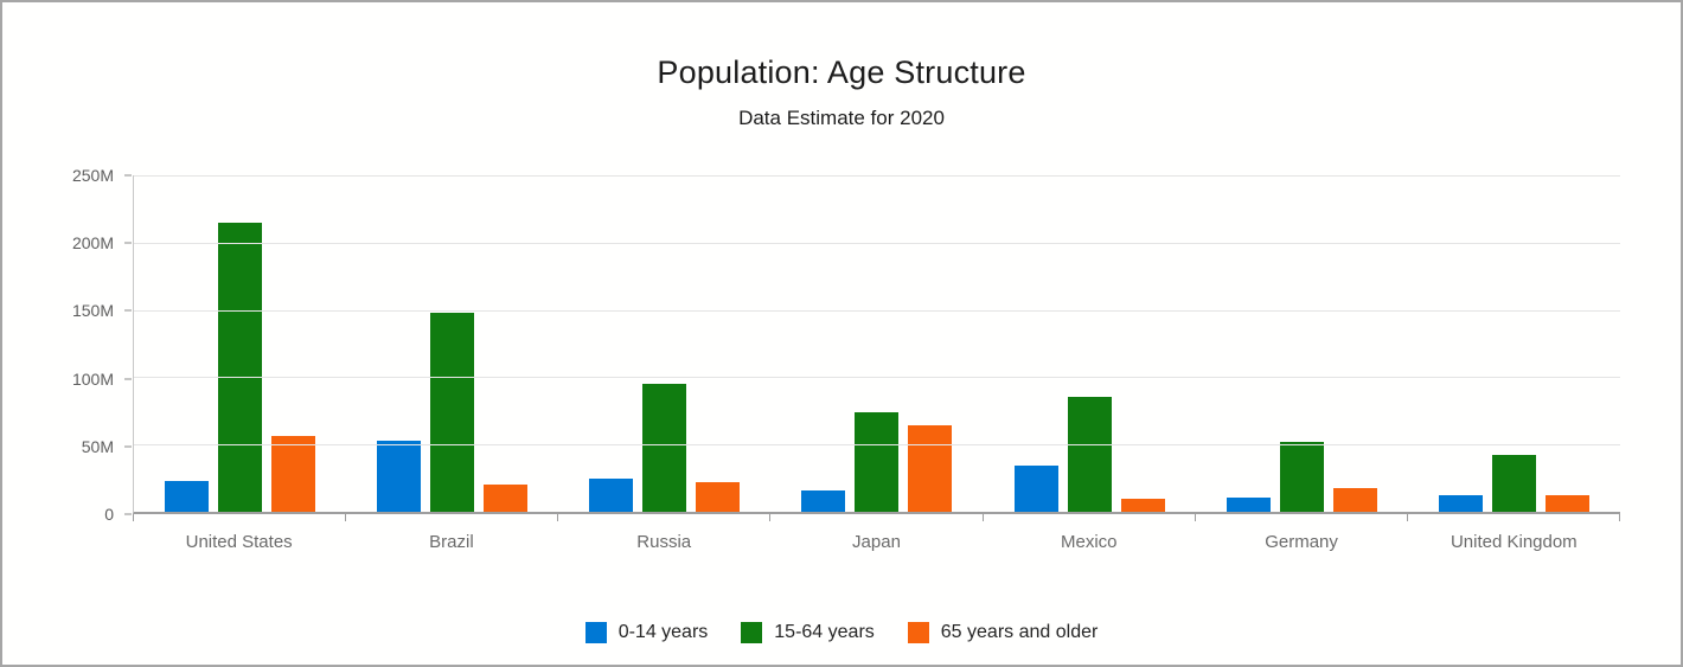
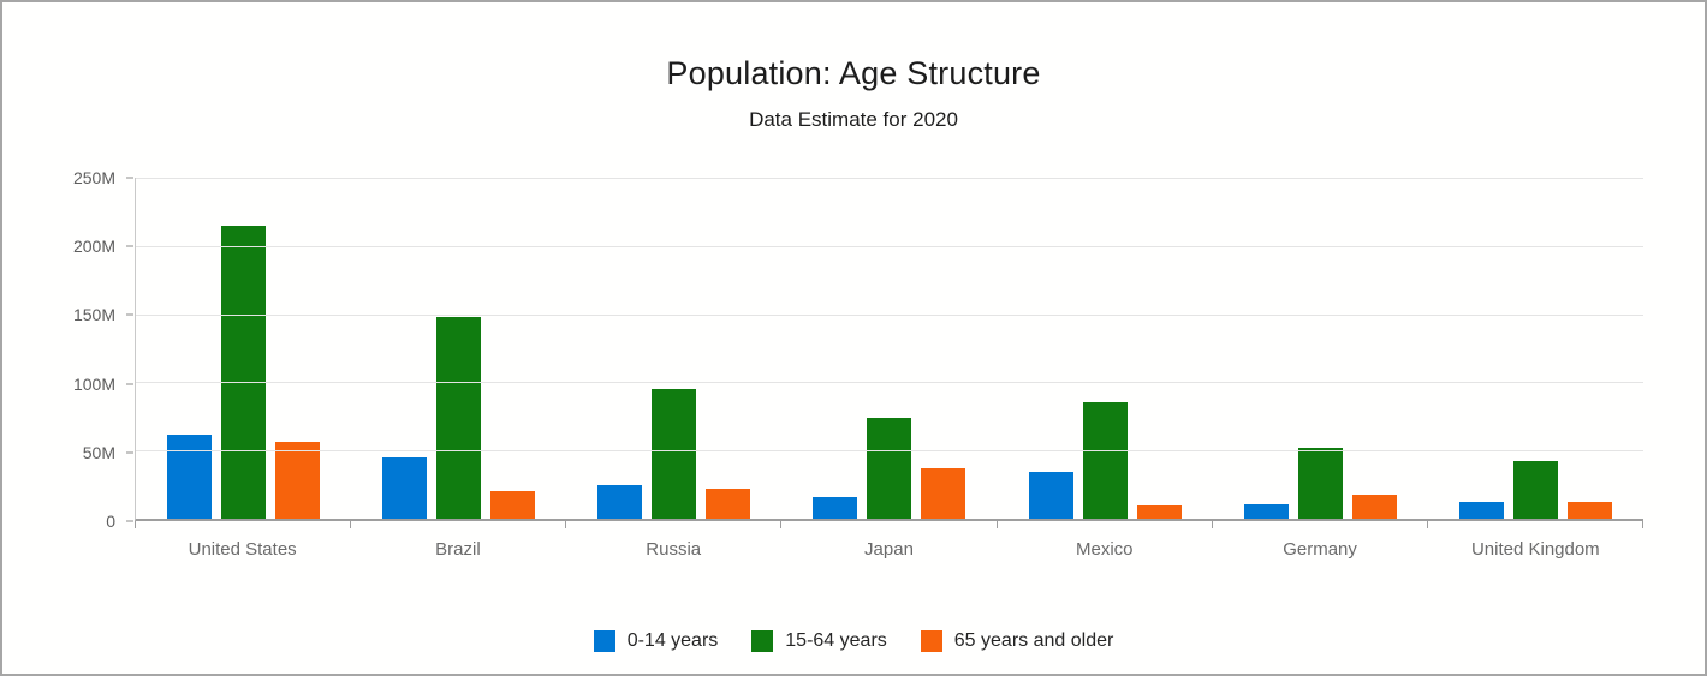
0-14 years/United States: 23M -> 62M
0-14 years/Brazil: 53M -> 45M
65 years and older/Japan: 64M -> 37M
